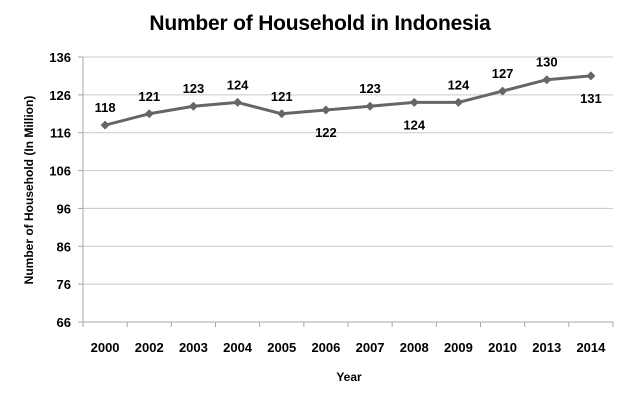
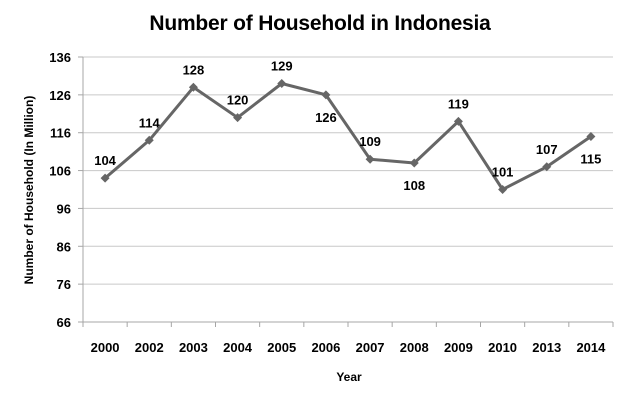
2000: 118 -> 104
2002: 121 -> 114
2003: 123 -> 128
2004: 124 -> 120
2005: 121 -> 129
2006: 122 -> 126
2007: 123 -> 109
2008: 124 -> 108
2009: 124 -> 119
2010: 127 -> 101
2013: 130 -> 107
2014: 131 -> 115
